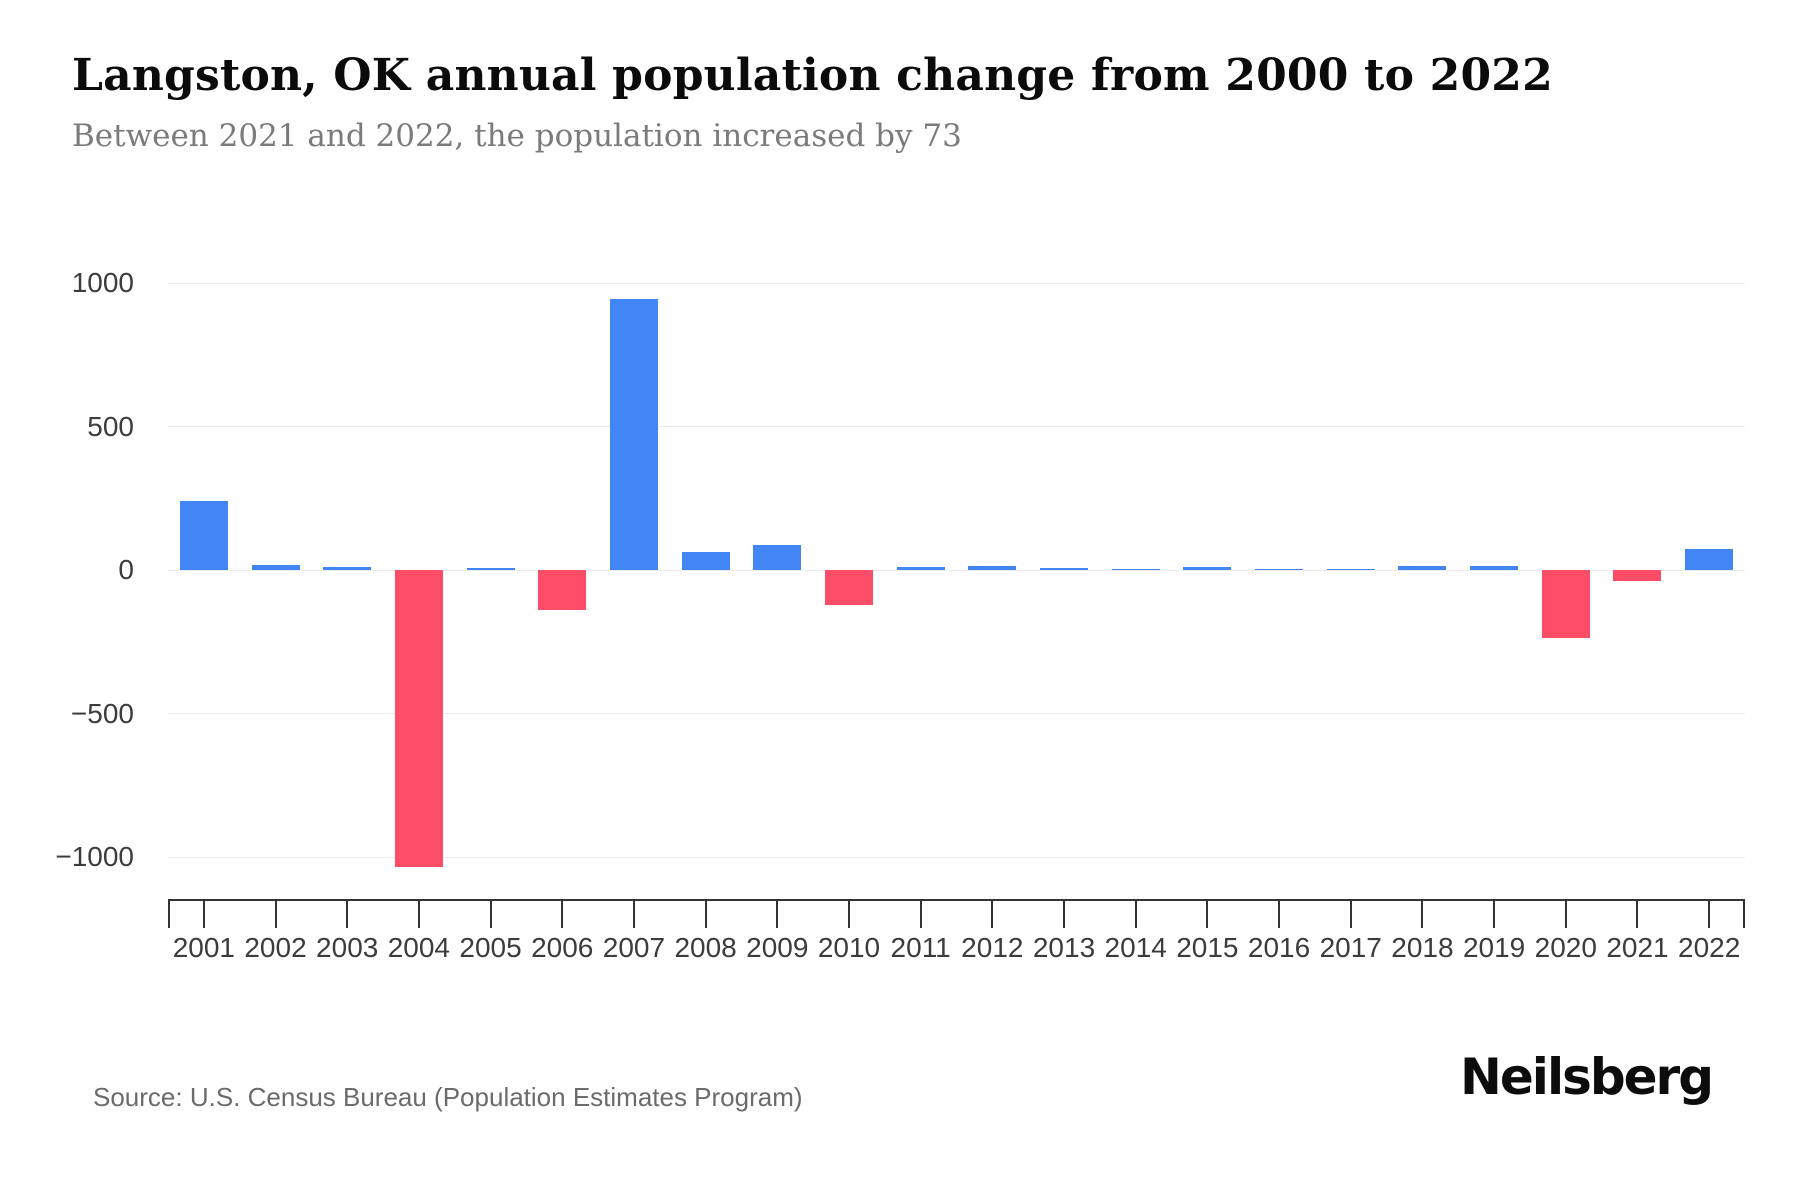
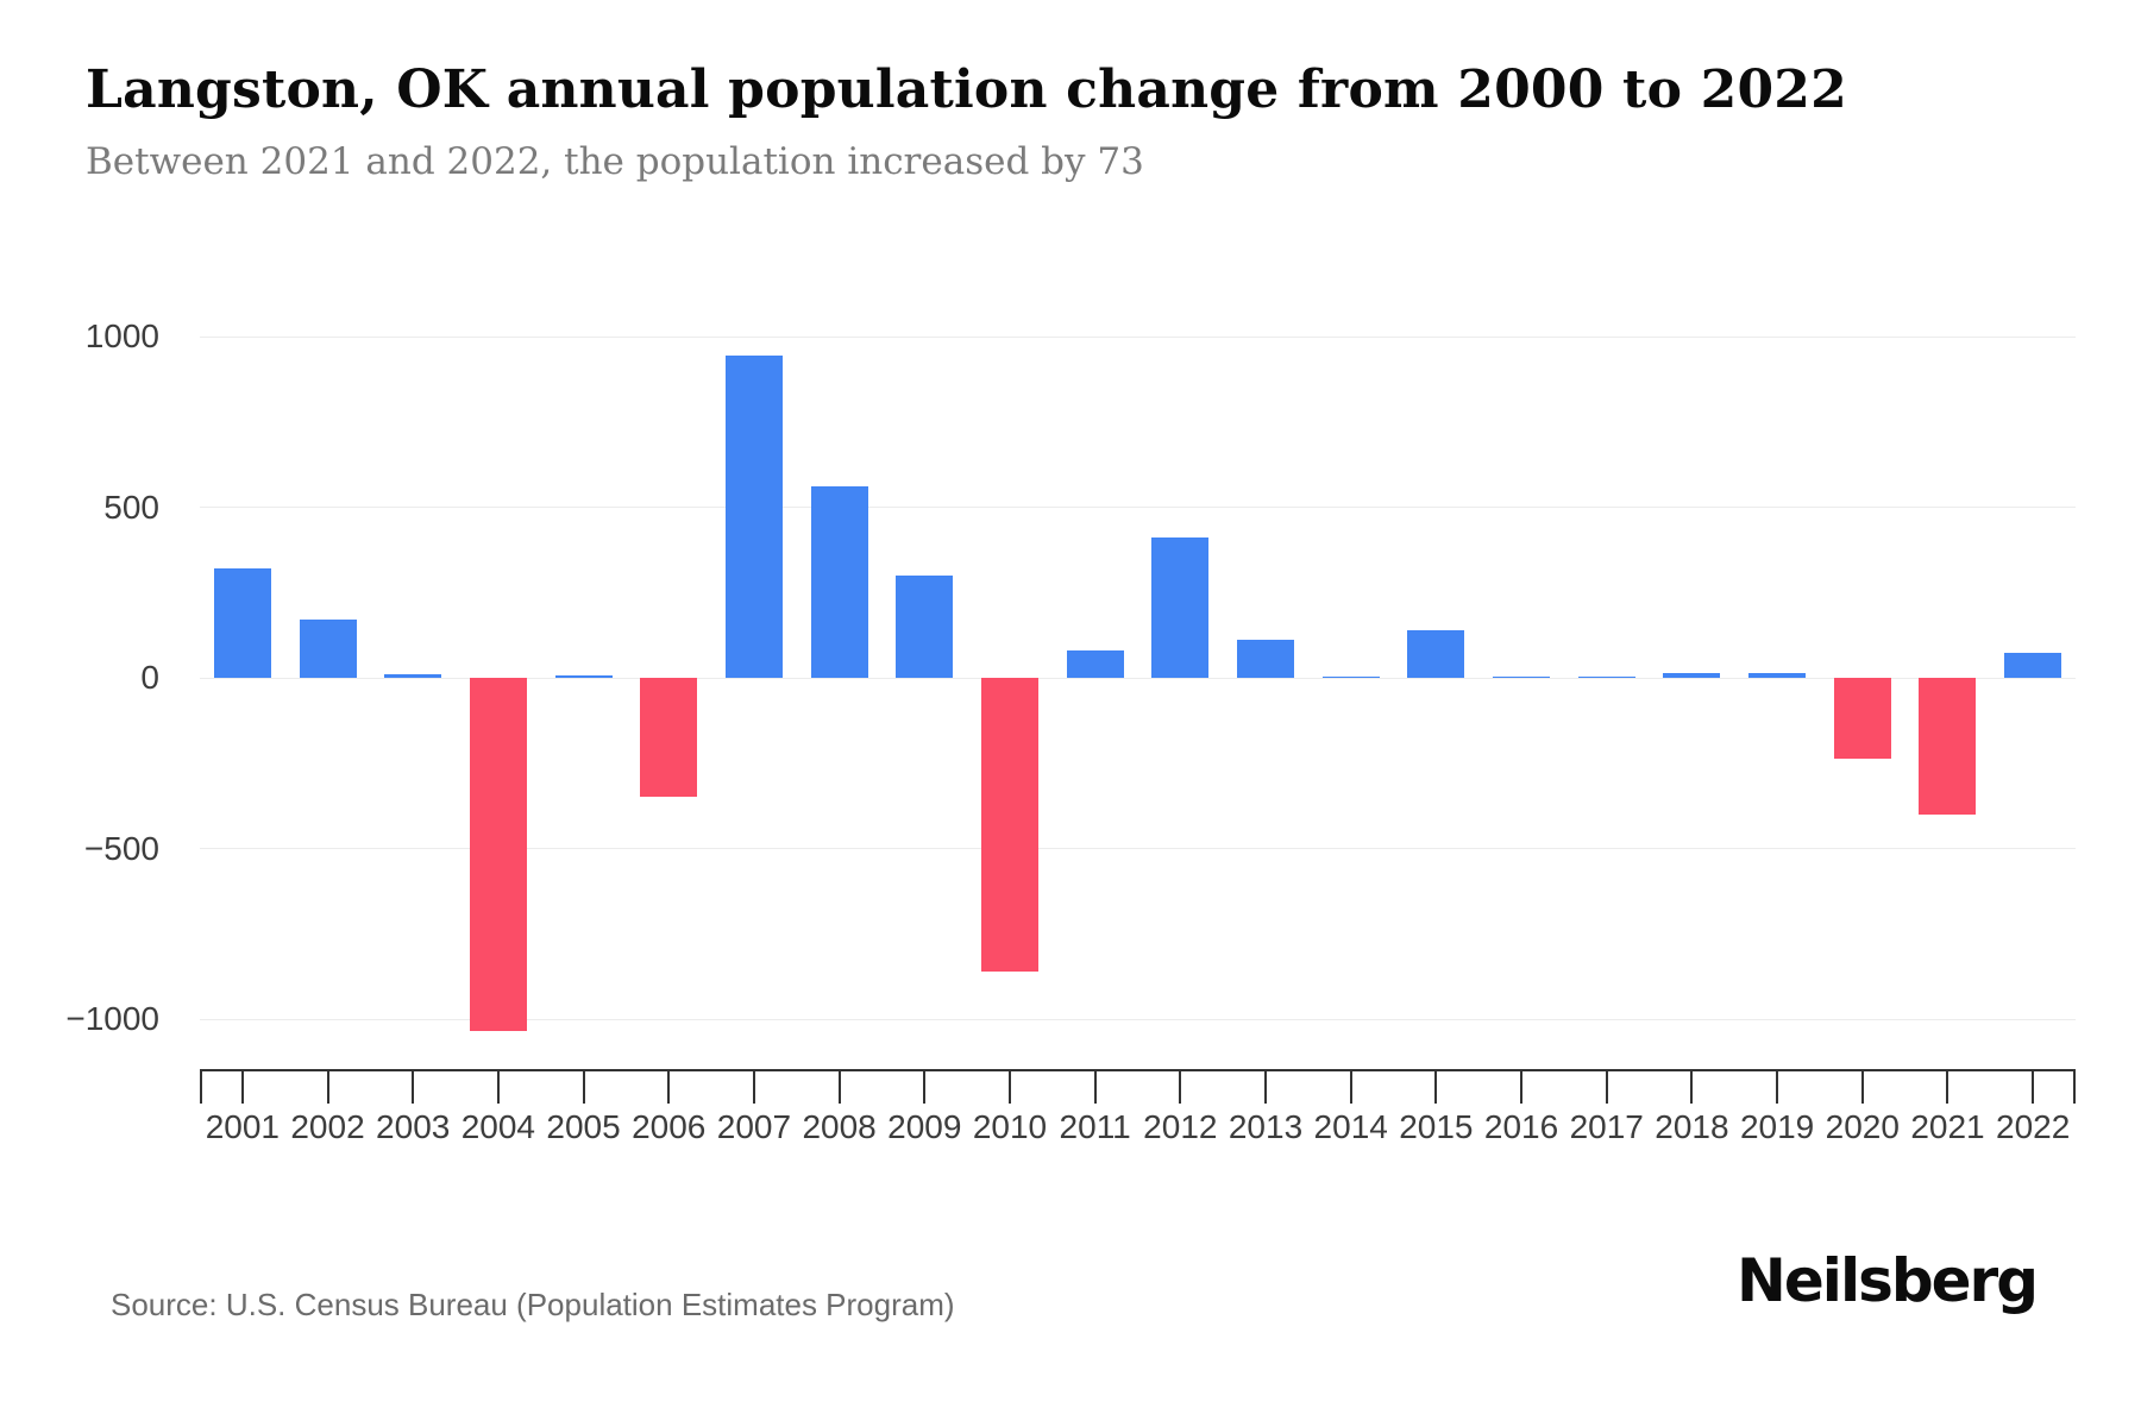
2001: 240 -> 320
2002: 20 -> 170
2006: -140 -> -350
2008: 60 -> 560
2009: 90 -> 300
2010: -120 -> -860
2011: 10 -> 80
2012: 10 -> 410
2013: 10 -> 110
2015: 10 -> 140
2021: -40 -> -400
